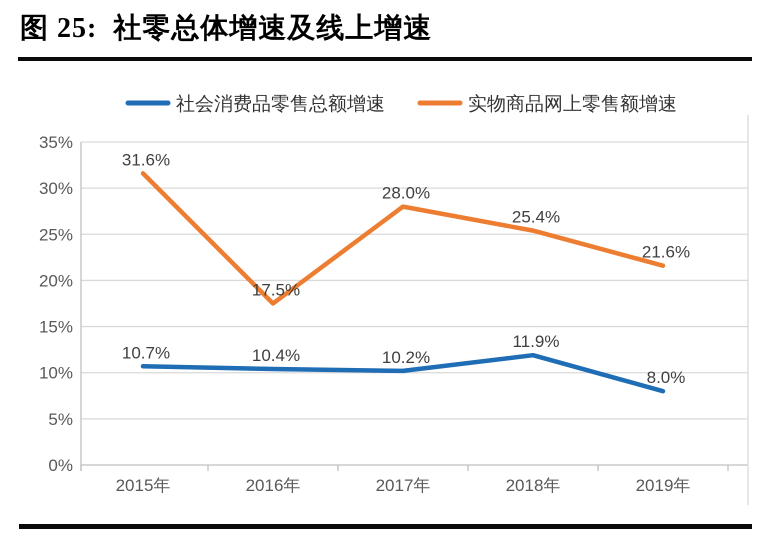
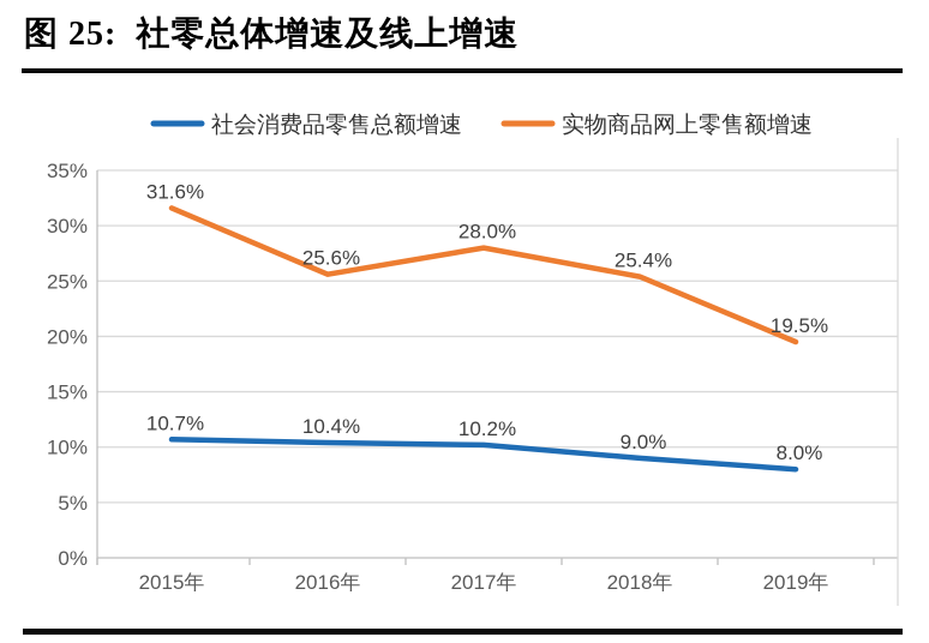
实物商品网上零售额增速/2016年: 17.5% -> 25.6%
社会消费品零售总额增速/2018年: 11.9% -> 9.0%
实物商品网上零售额增速/2019年: 21.6% -> 19.5%
